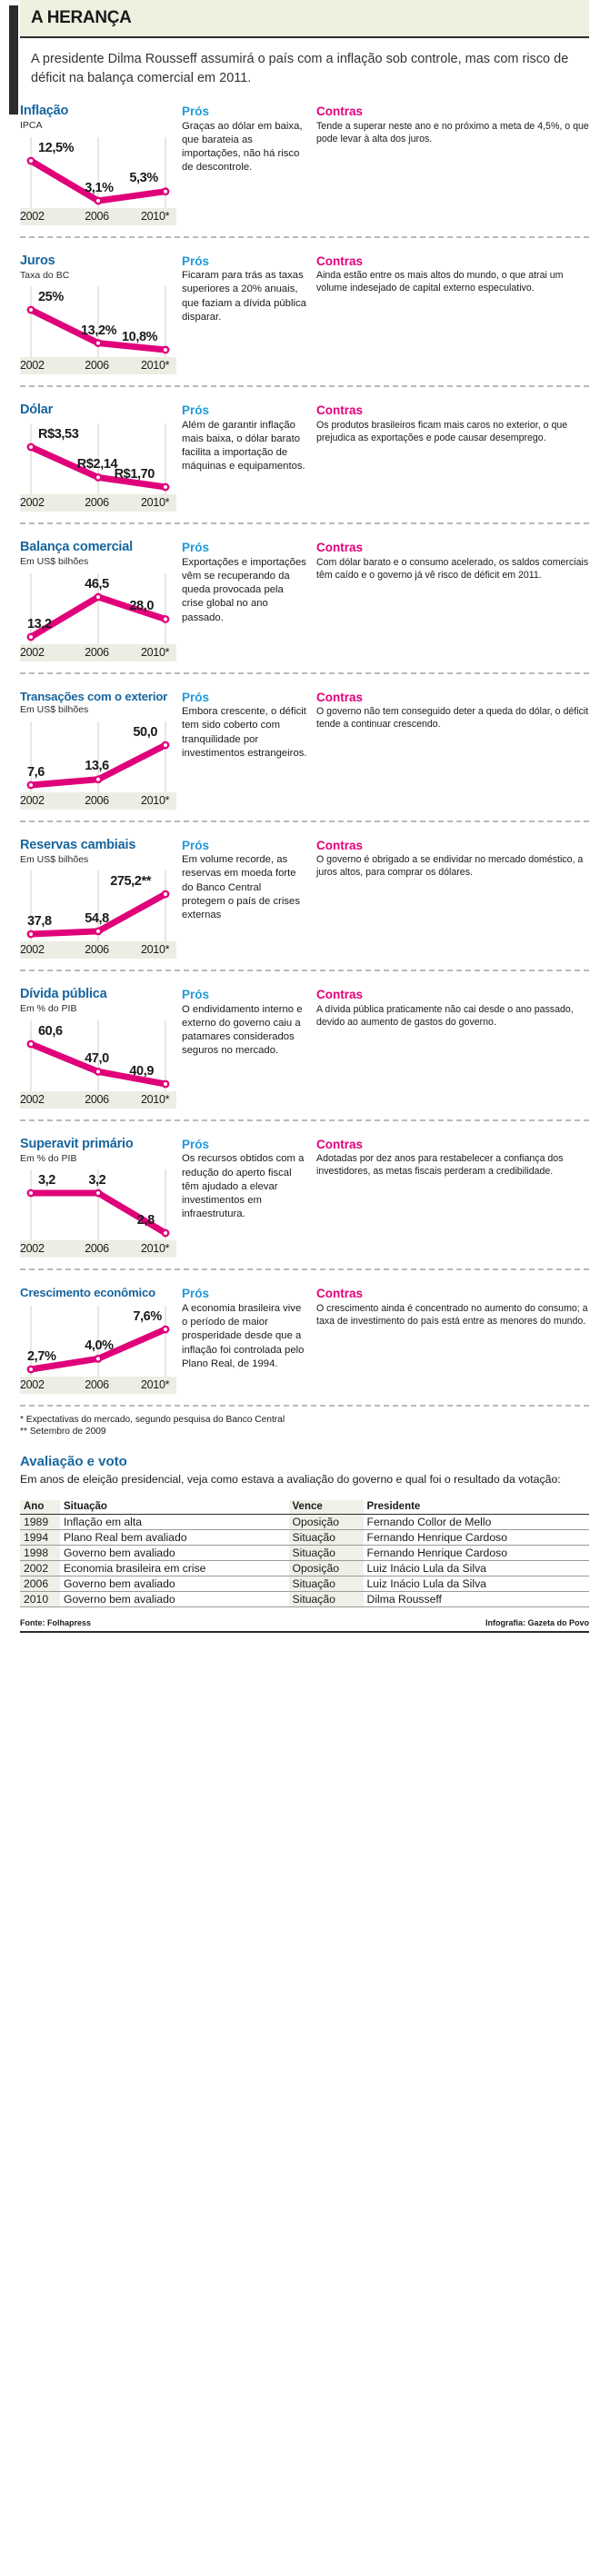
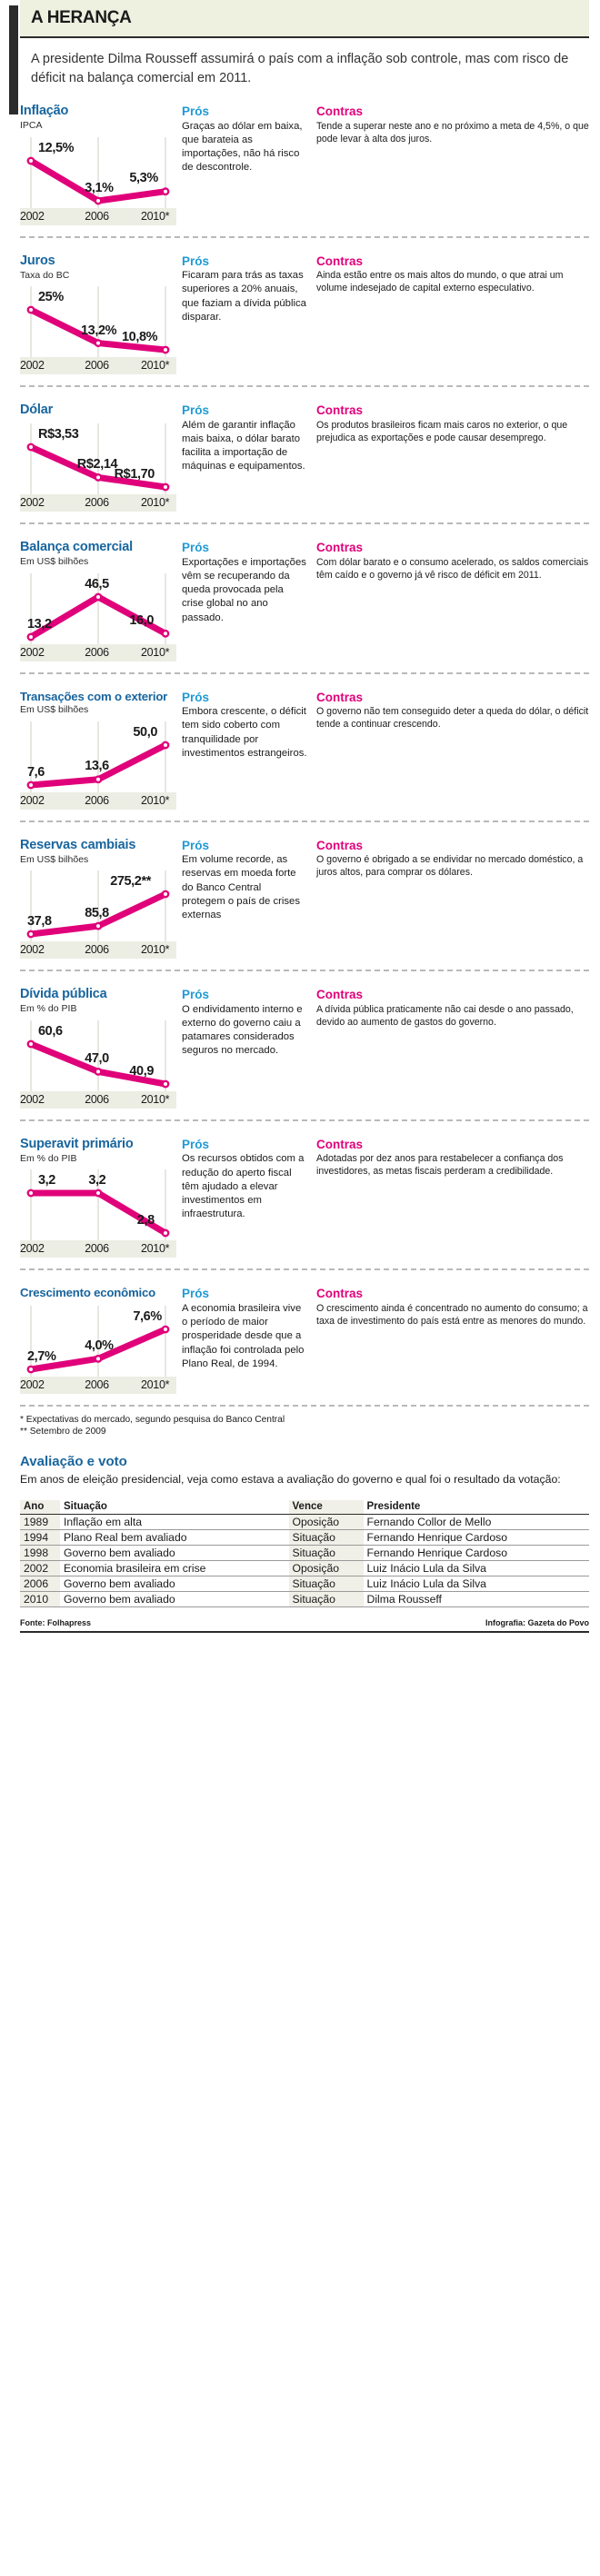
Balança comercial/2010*: 28,0 -> 16,0
Reservas cambiais/2006: 54,8 -> 85,8
